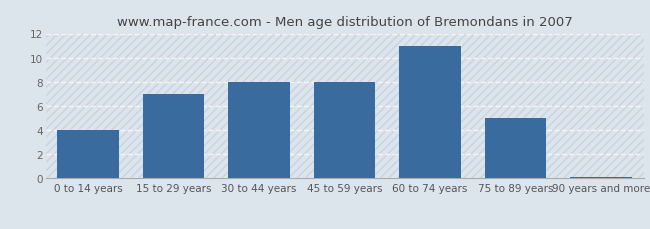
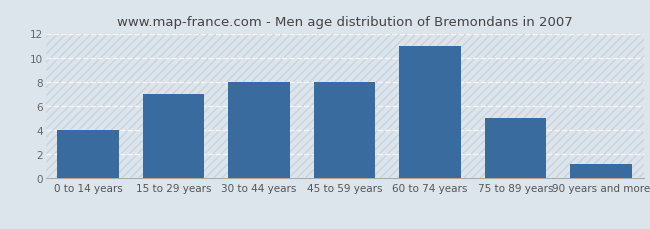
90 years and more: 0.1 -> 1.2
